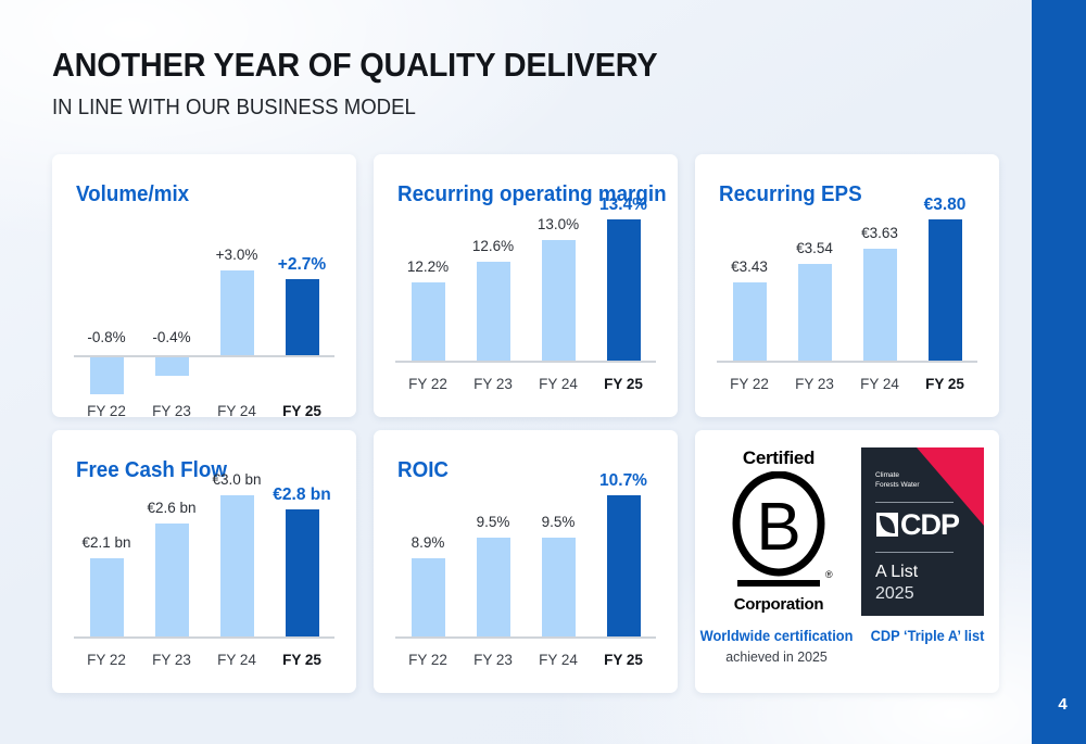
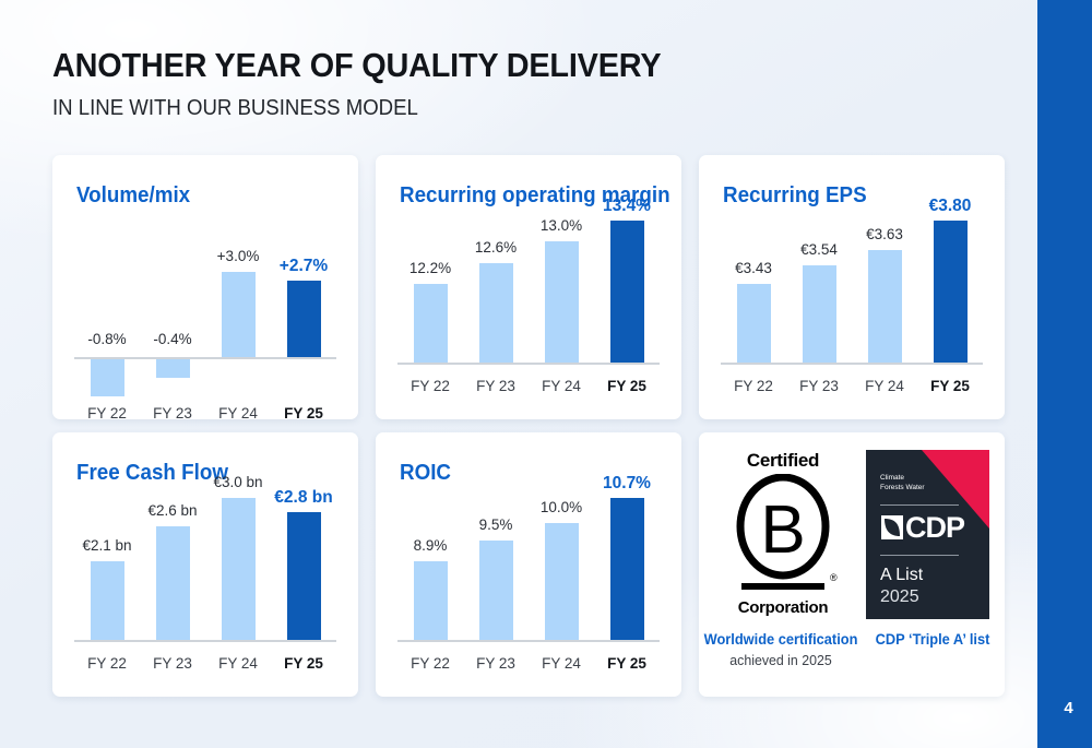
ROIC/FY 24: 9.5% -> 10.0%
